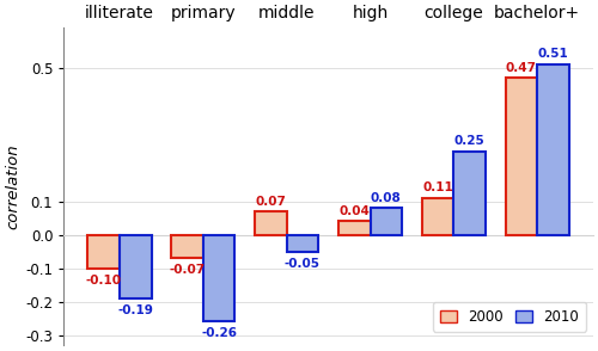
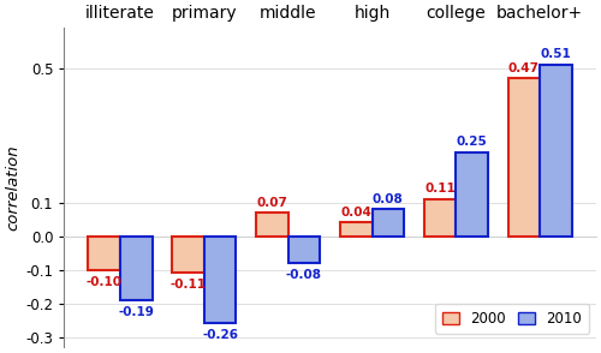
2000/primary: -0.07 -> -0.11
2010/middle: -0.05 -> -0.08
